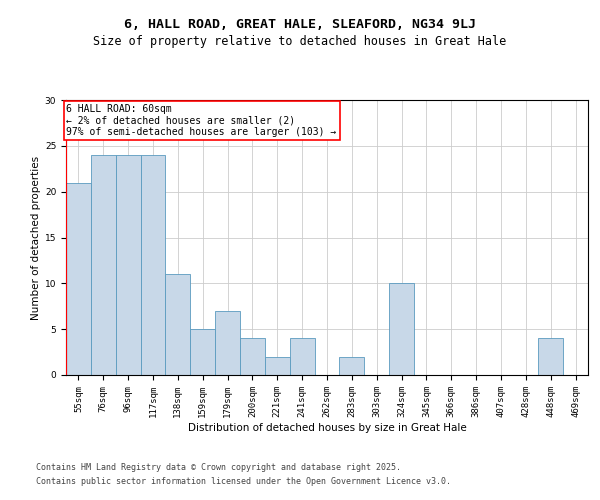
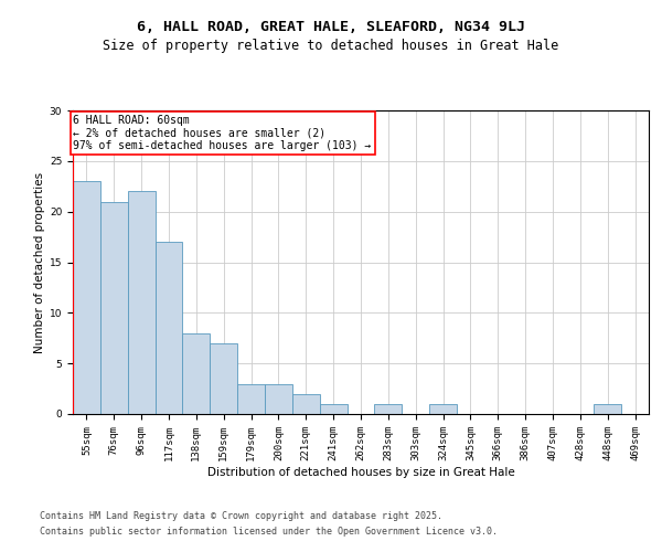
55sqm: 21 -> 23
76sqm: 24 -> 21
96sqm: 24 -> 22
117sqm: 24 -> 17
138sqm: 11 -> 8
159sqm: 5 -> 7
179sqm: 7 -> 3
200sqm: 4 -> 3
241sqm: 4 -> 1
283sqm: 2 -> 1
324sqm: 10 -> 1
448sqm: 4 -> 1
